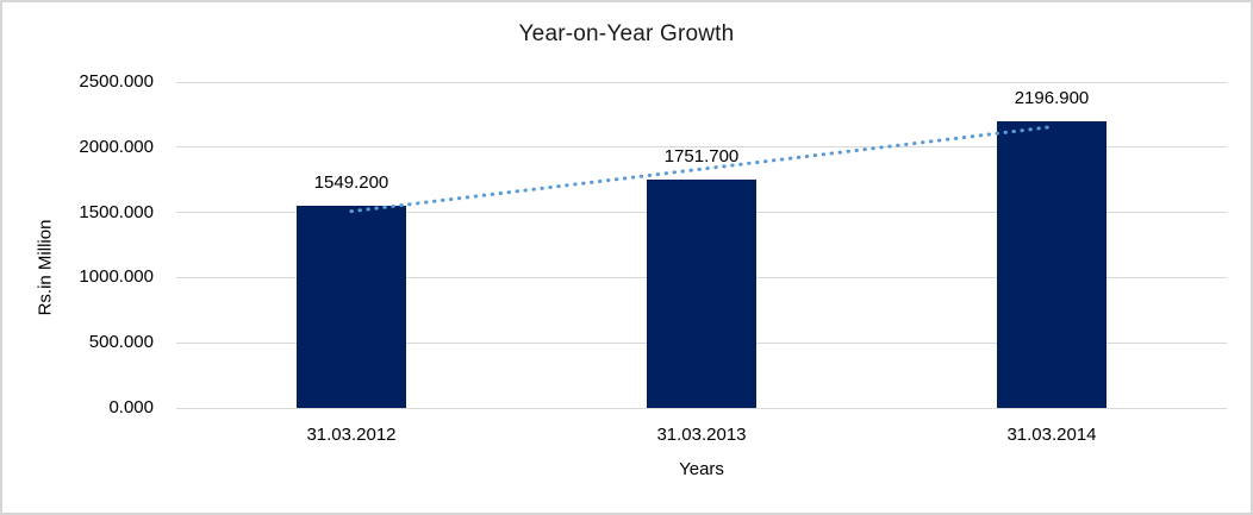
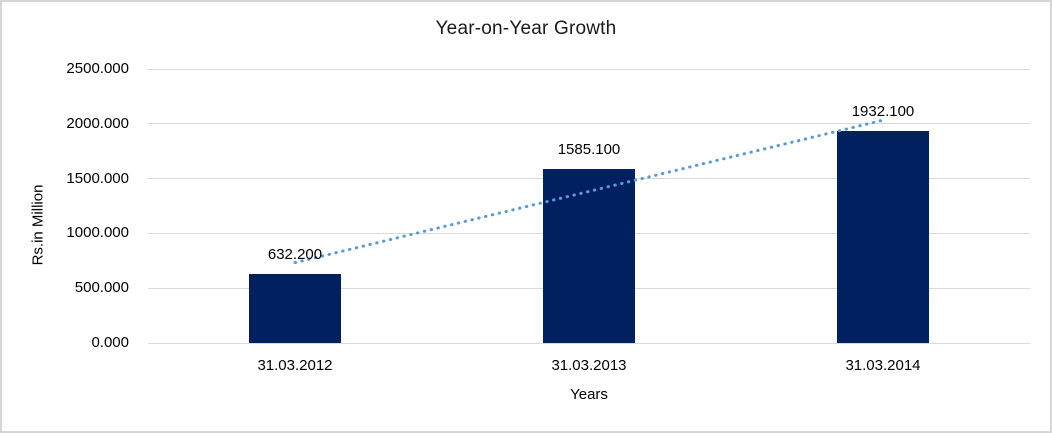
31.03.2012: 1549.200 -> 632.200
31.03.2013: 1751.700 -> 1585.100
31.03.2014: 2196.900 -> 1932.100
